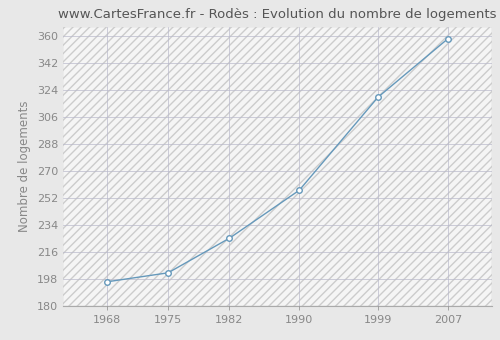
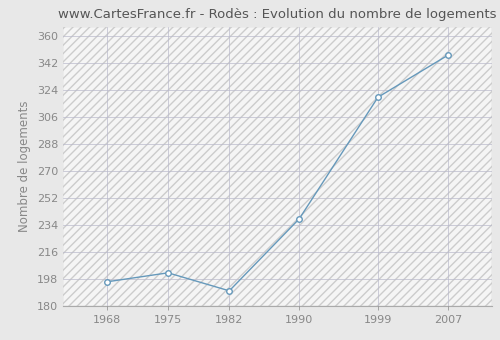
1982: 225 -> 190
1990: 257 -> 238
2007: 358 -> 347
